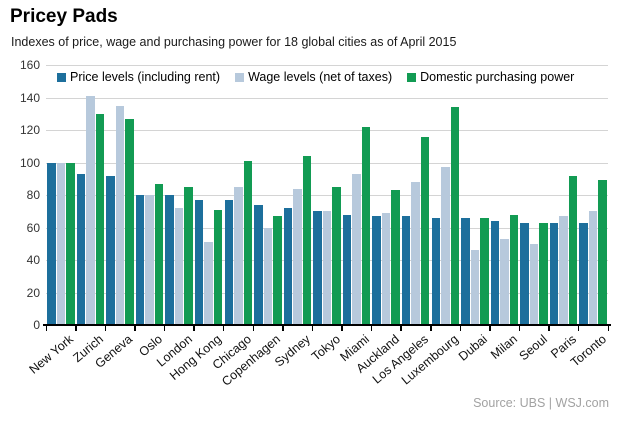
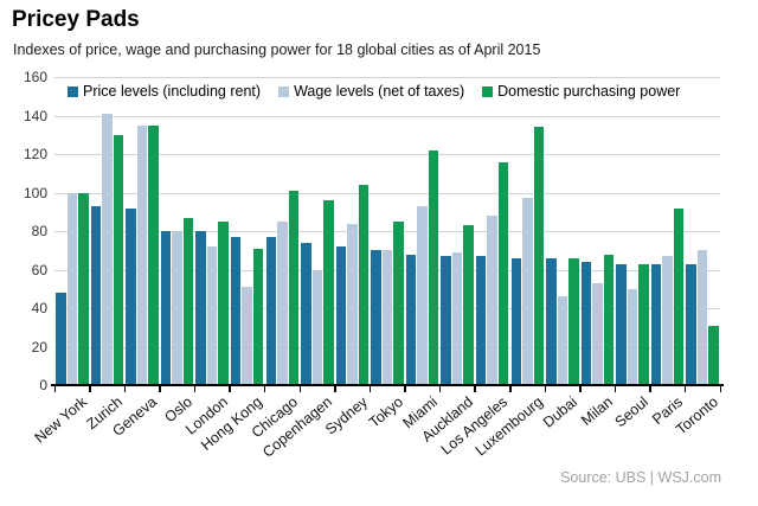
Price levels (including rent)/New York: 100 -> 48
Domestic purchasing power/Geneva: 127 -> 135
Domestic purchasing power/Copenhagen: 67 -> 96
Domestic purchasing power/Toronto: 89 -> 31
